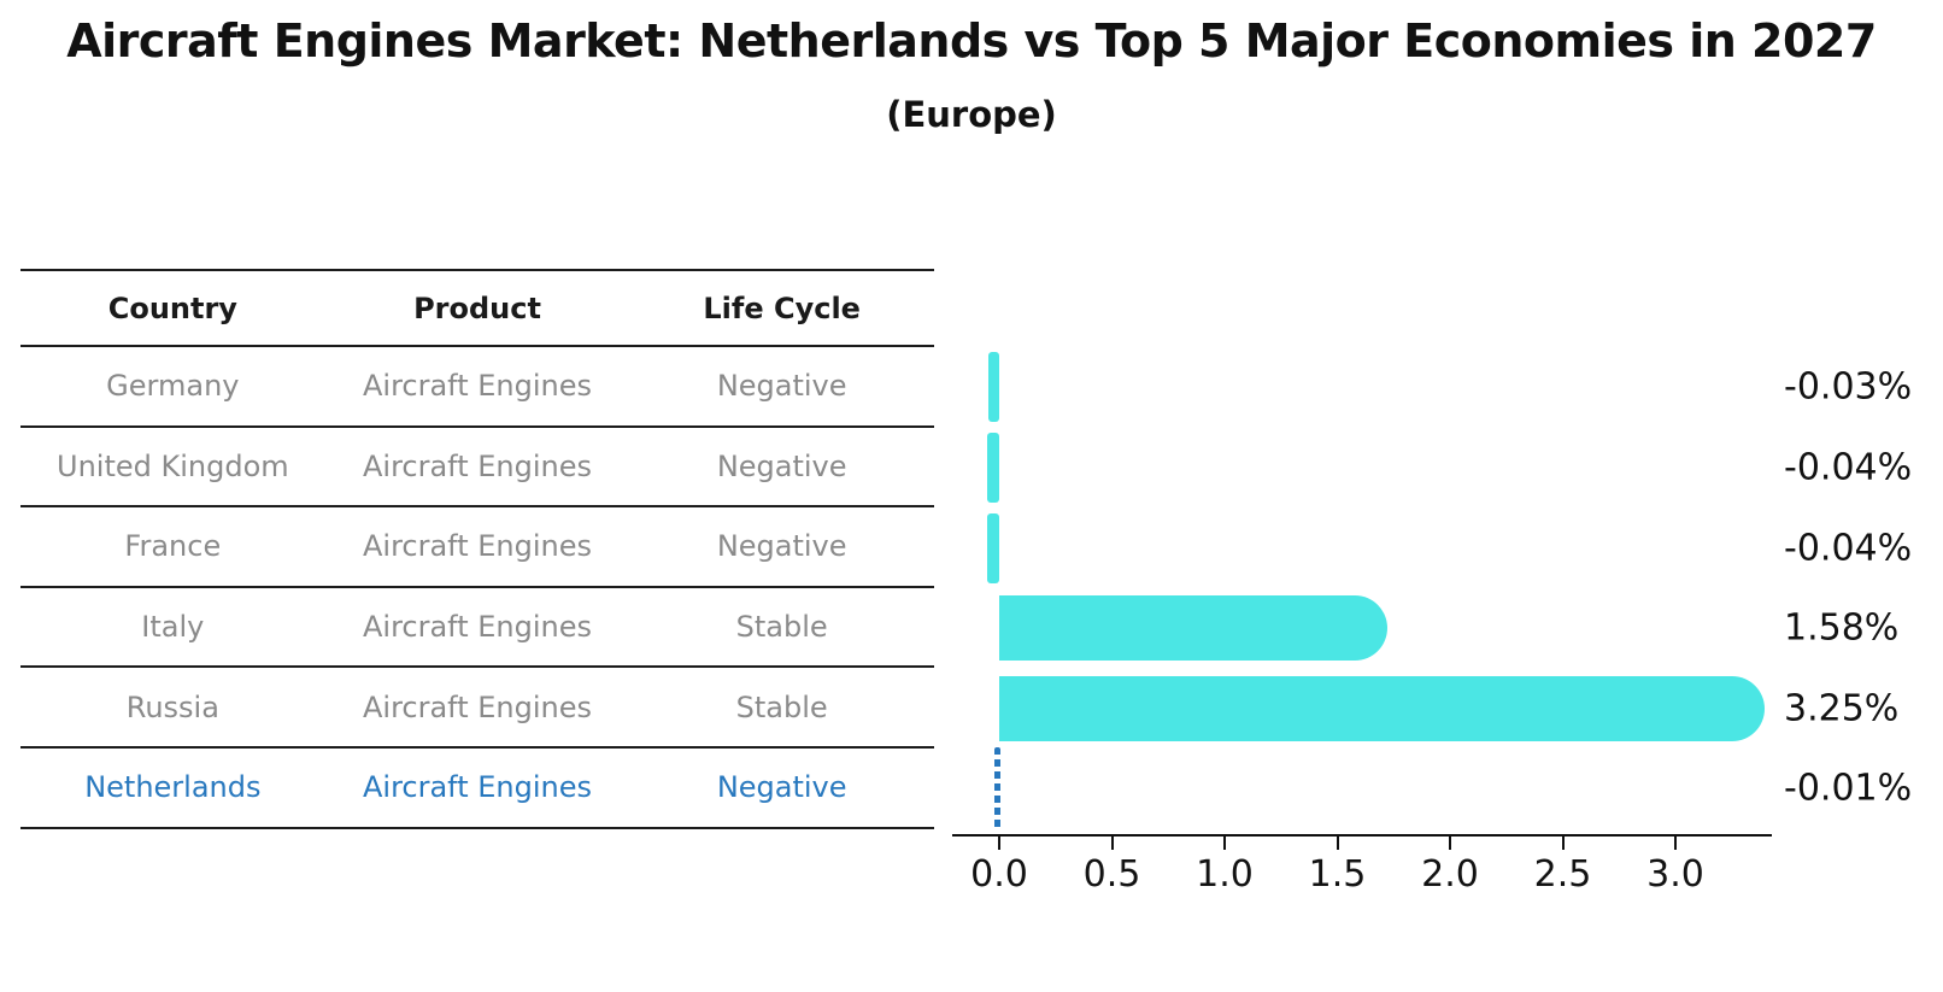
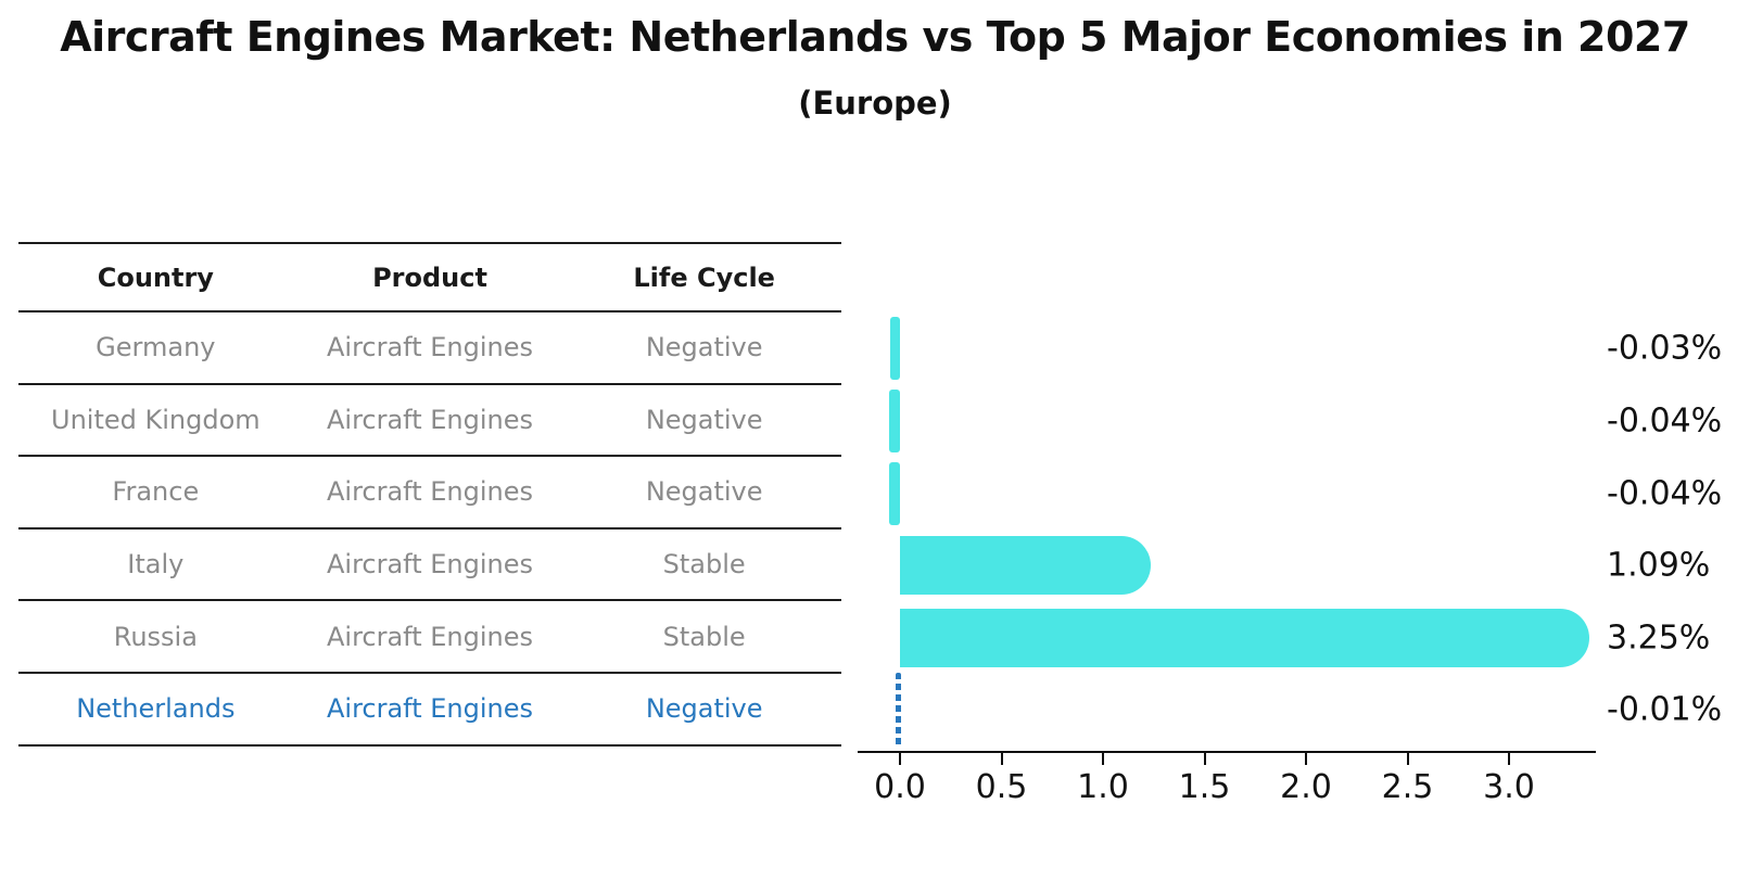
Italy: 1.58% -> 1.09%
